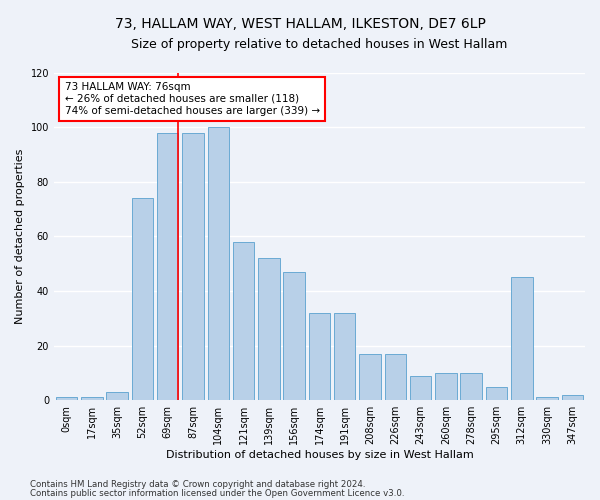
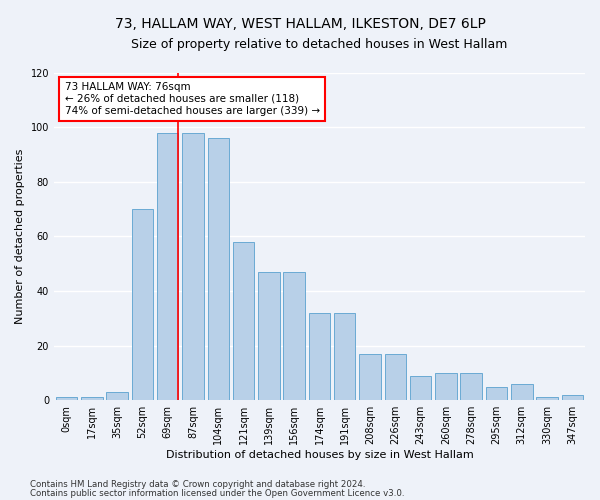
52sqm: 74 -> 70
104sqm: 100 -> 96
139sqm: 52 -> 47
312sqm: 45 -> 6
